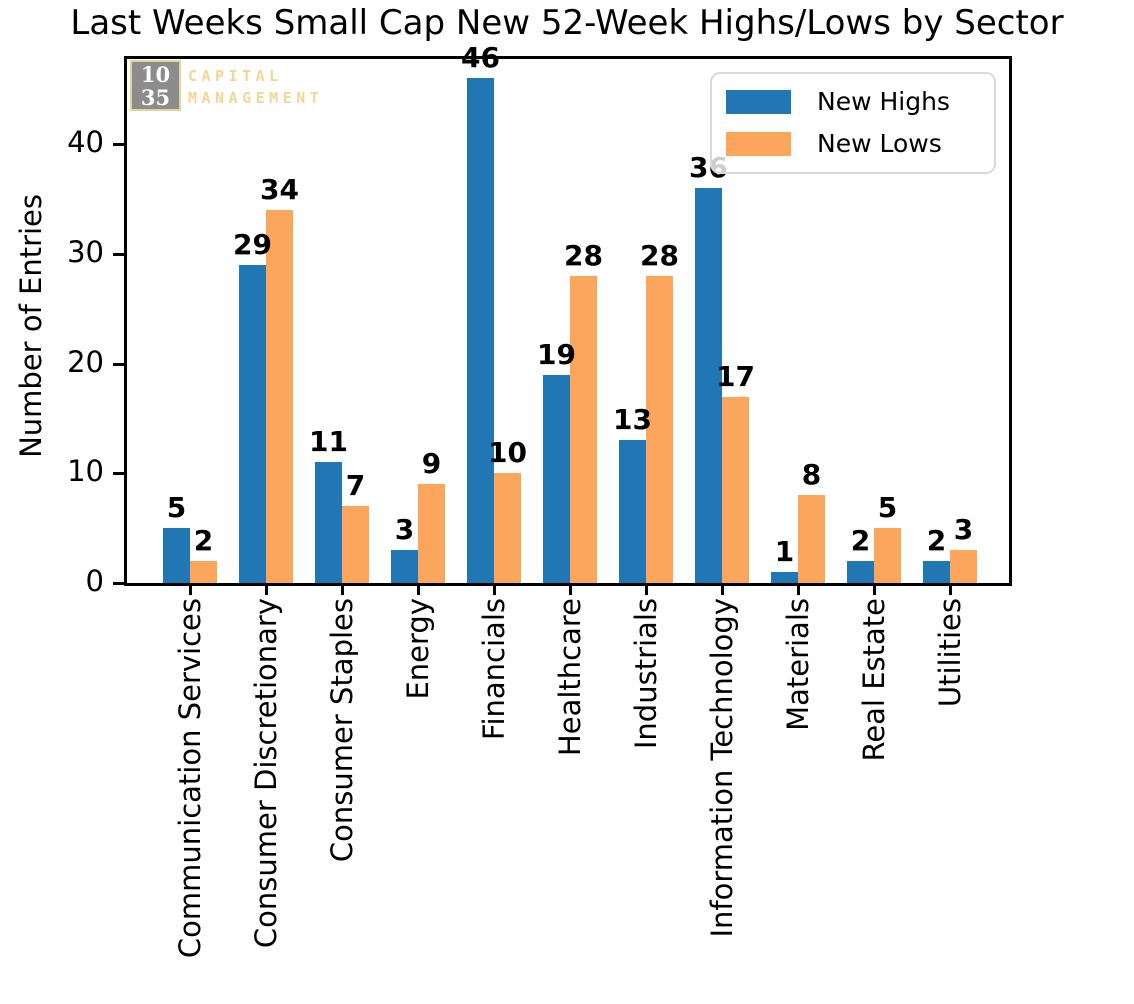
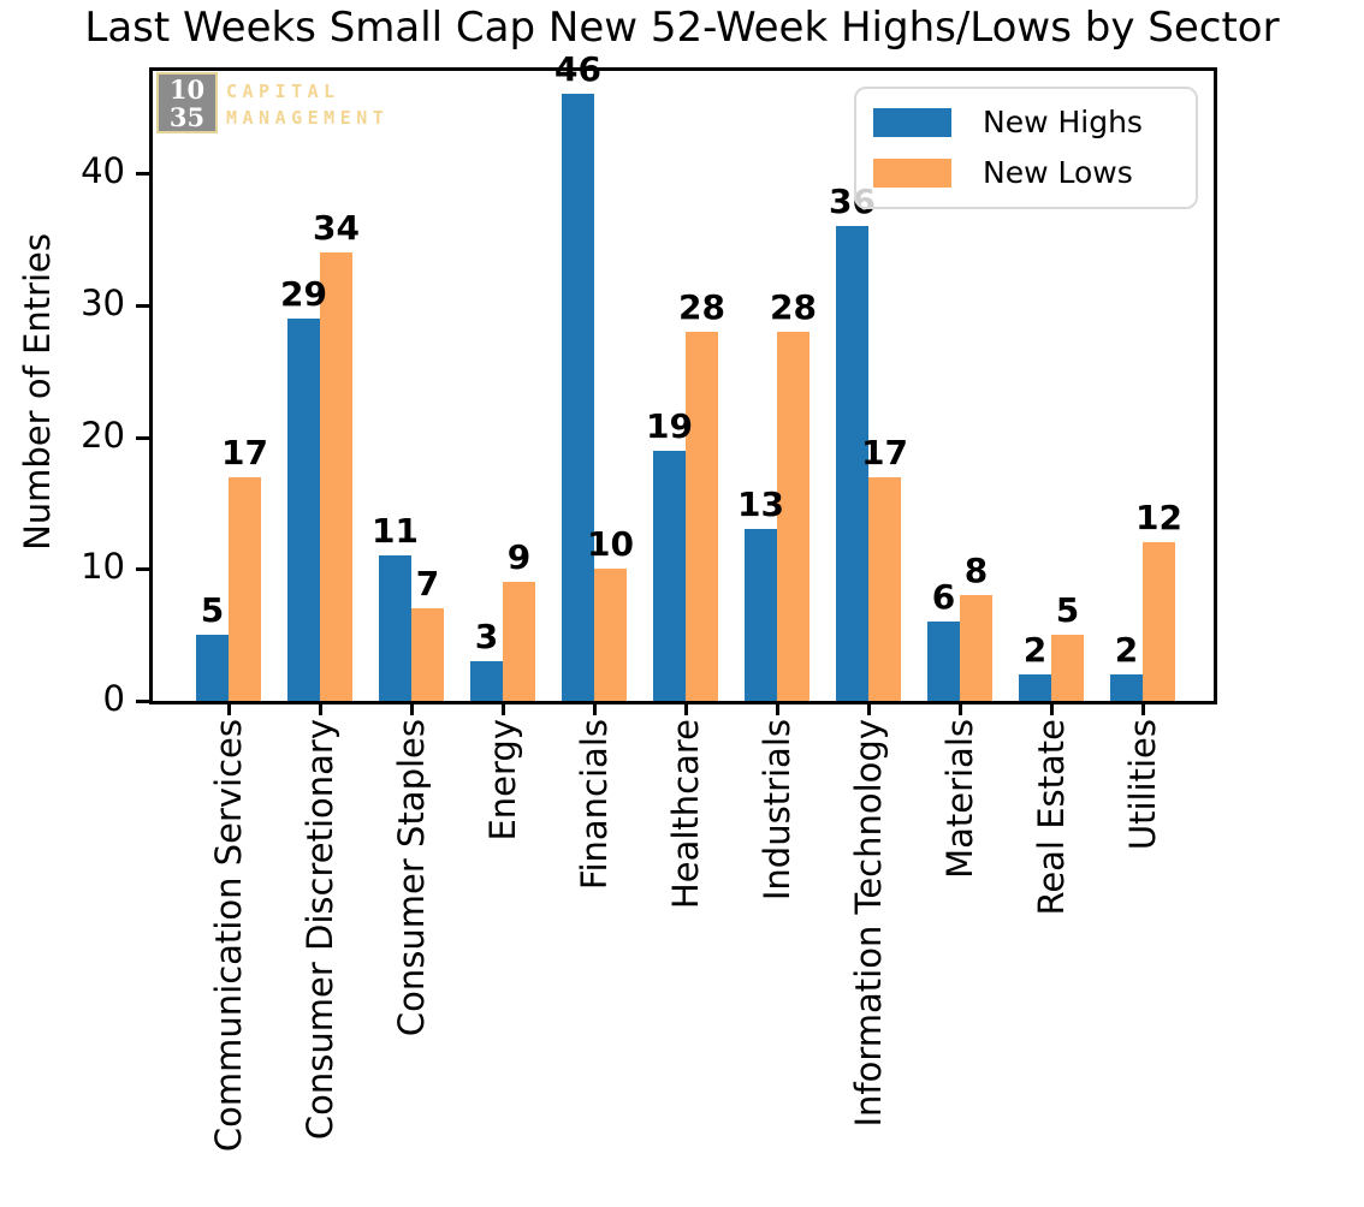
New Lows/Communication Services: 2 -> 17
New Highs/Materials: 1 -> 6
New Lows/Utilities: 3 -> 12
